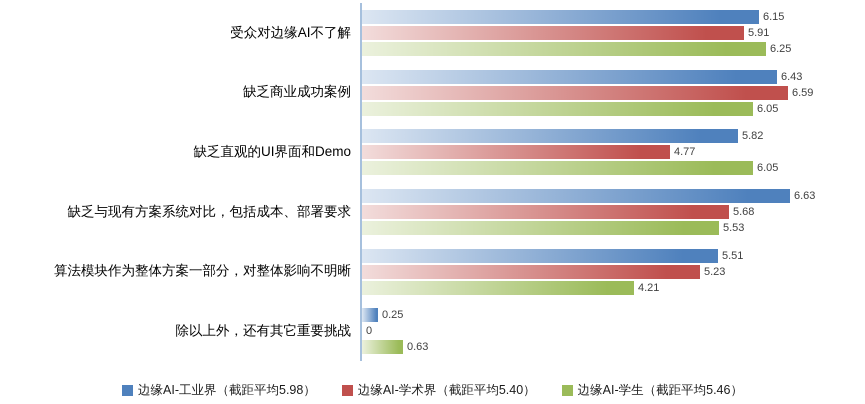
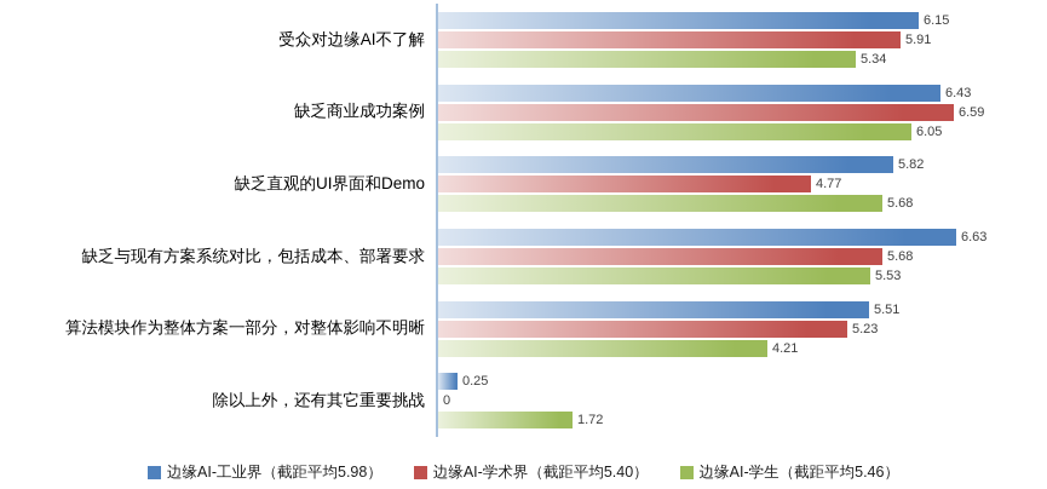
边缘AI-学生（截距平均5.46）/受众对边缘AI不了解: 6.25 -> 5.34
边缘AI-学生（截距平均5.46）/缺乏直观的UI界面和Demo: 6.05 -> 5.68
边缘AI-学生（截距平均5.46）/除以上外，还有其它重要挑战: 0.63 -> 1.72
